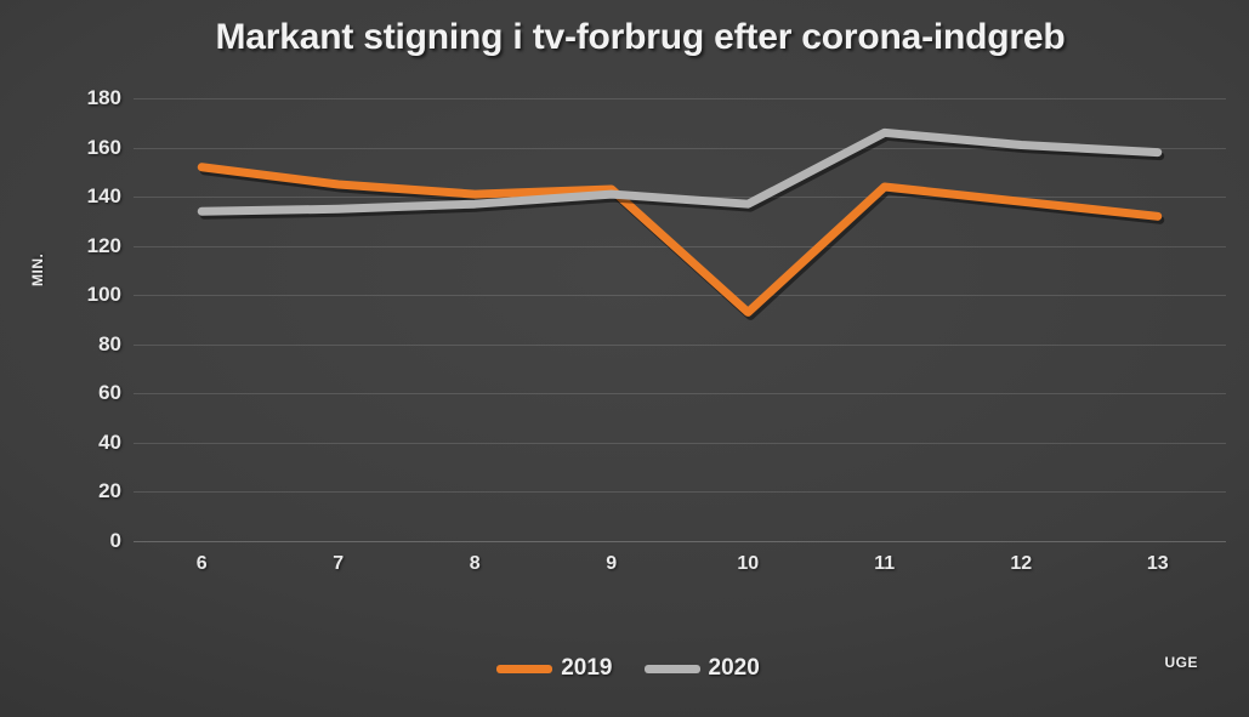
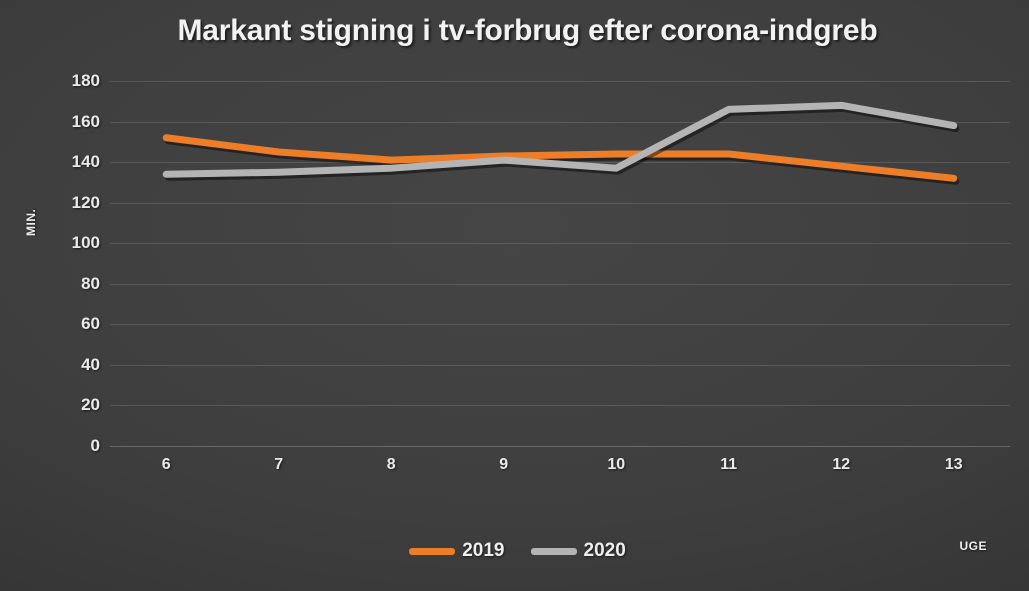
2019/10: 93 -> 144
2020/12: 161 -> 168
